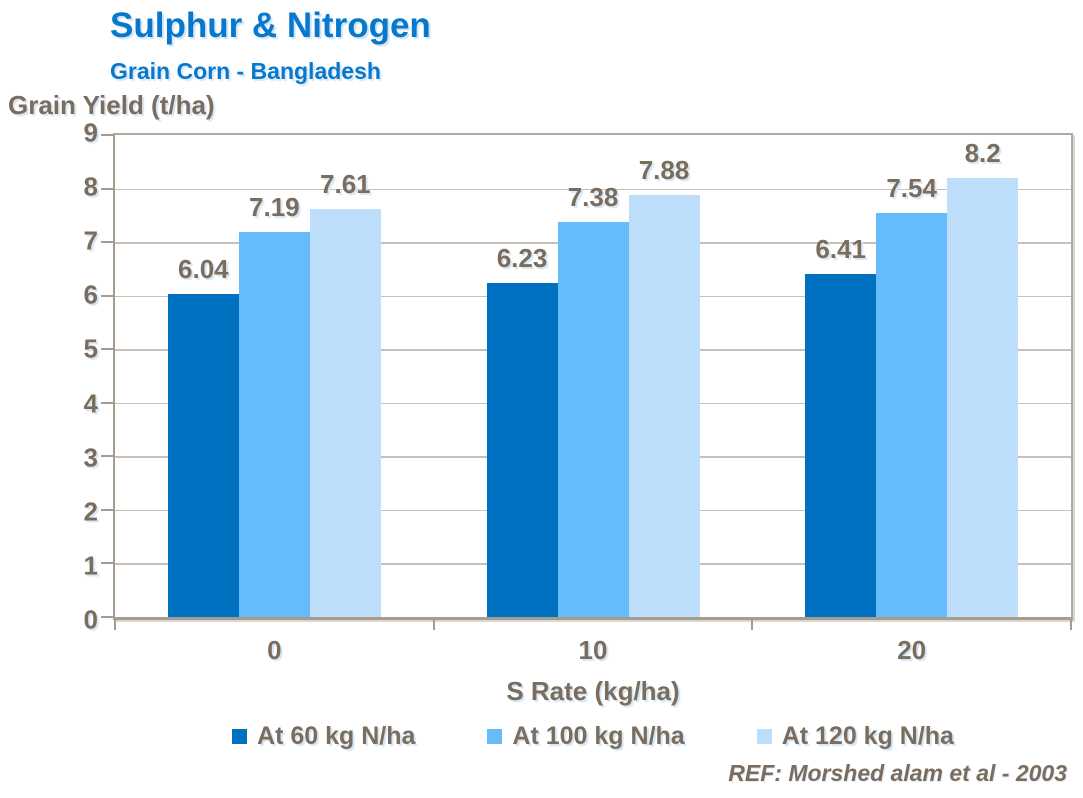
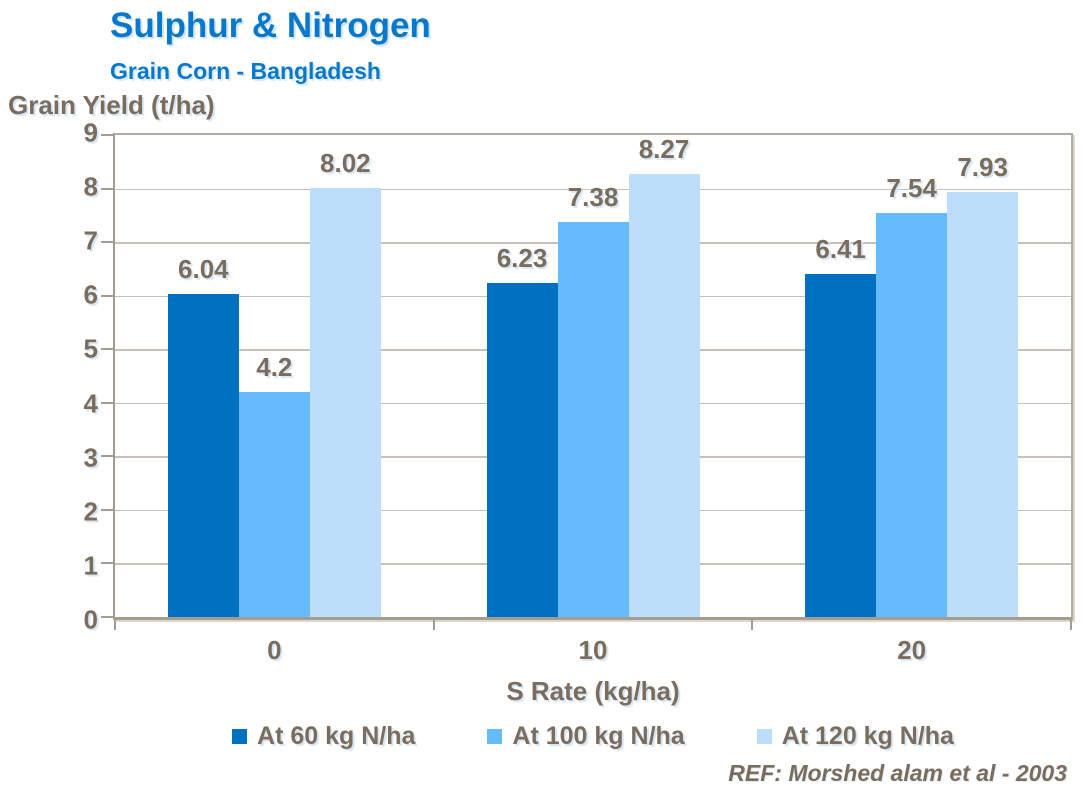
At 100 kg N/ha/0: 7.19 -> 4.2
At 120 kg N/ha/0: 7.61 -> 8.02
At 120 kg N/ha/10: 7.88 -> 8.27
At 120 kg N/ha/20: 8.2 -> 7.93
